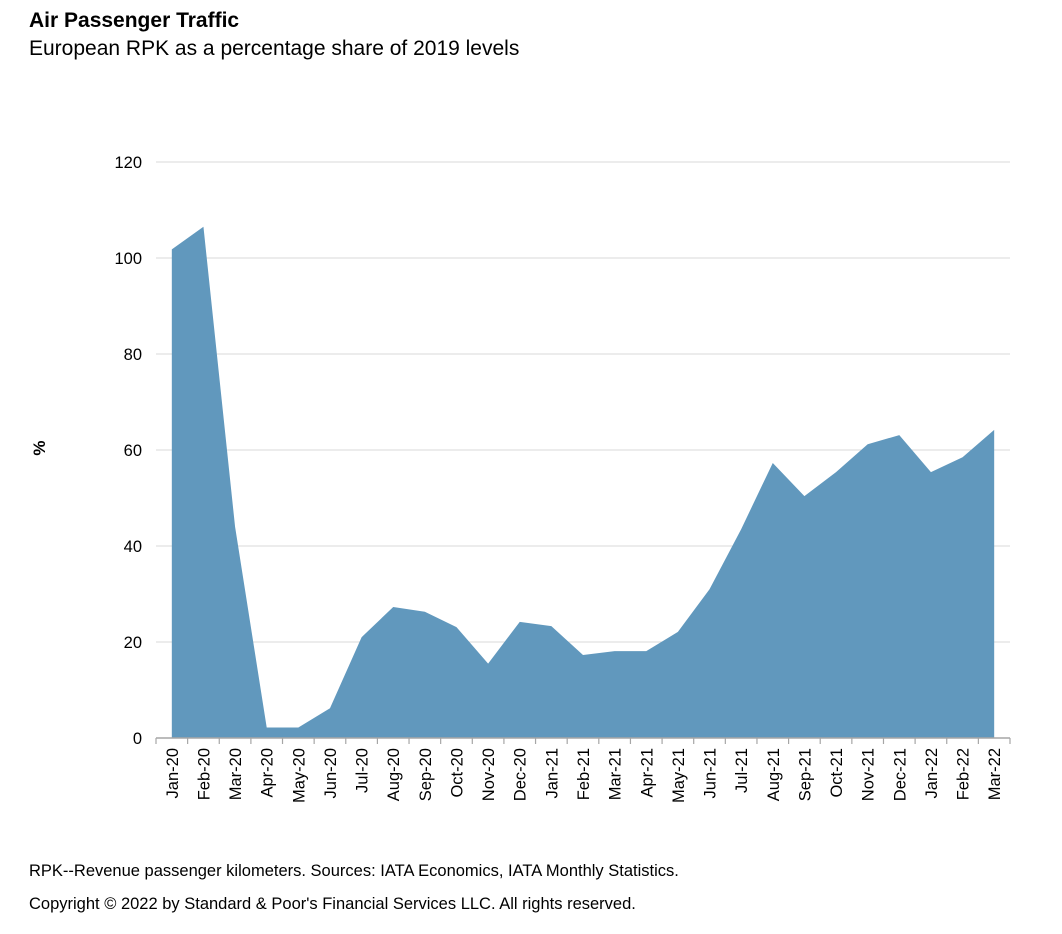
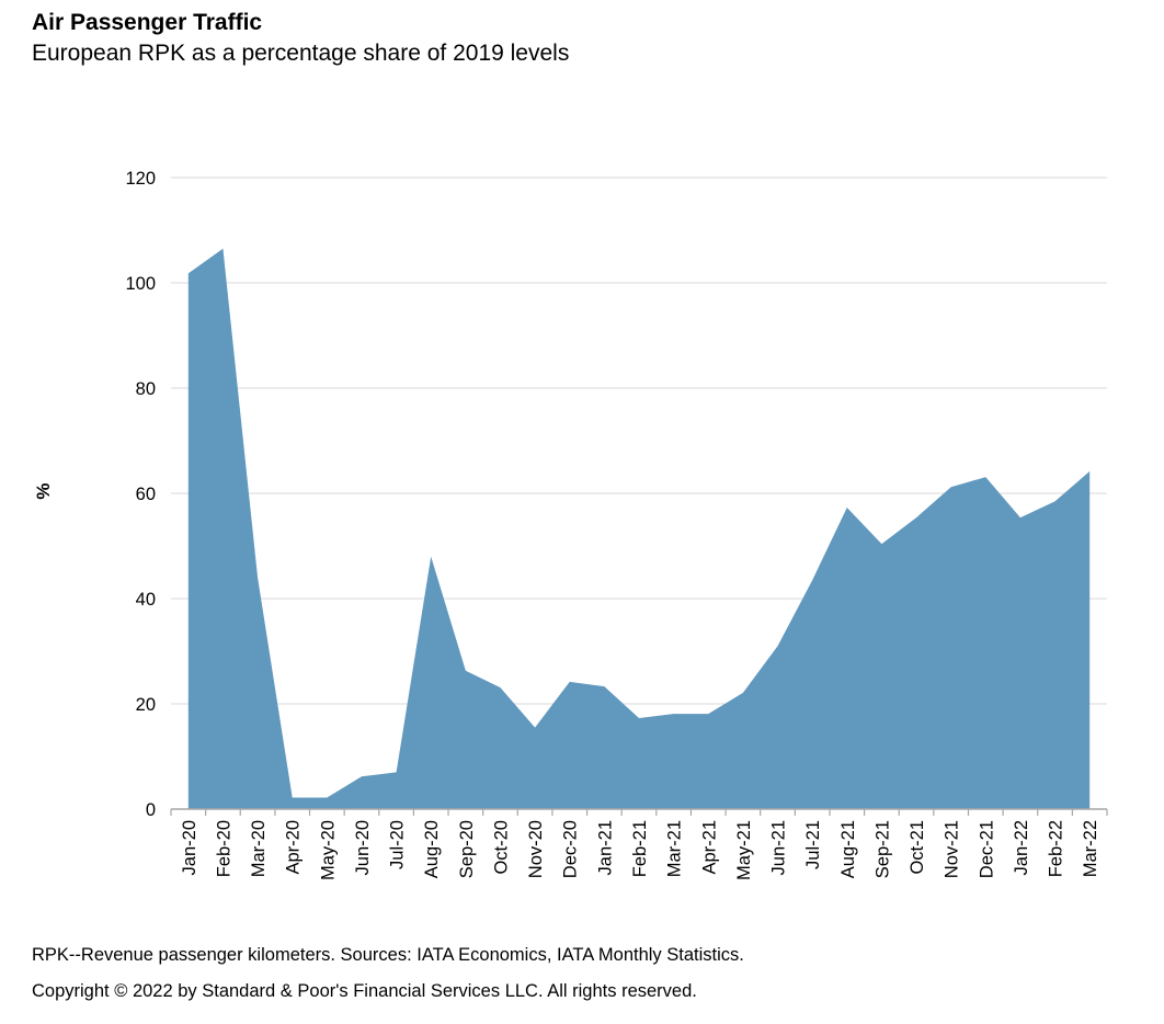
Jul-20: 21 -> 7
Aug-20: 27 -> 48
